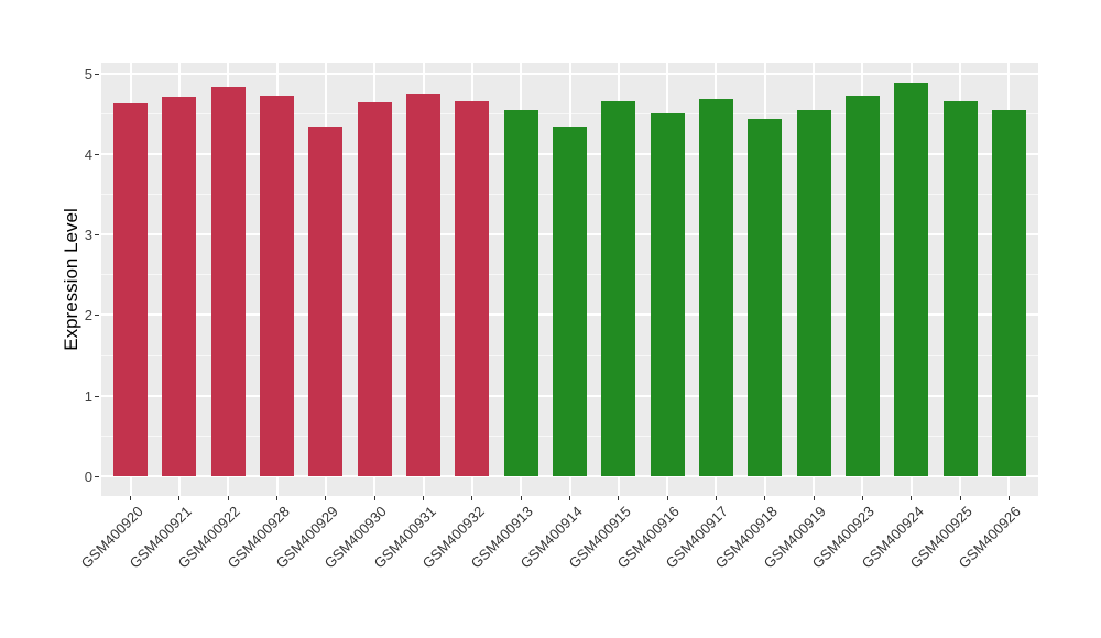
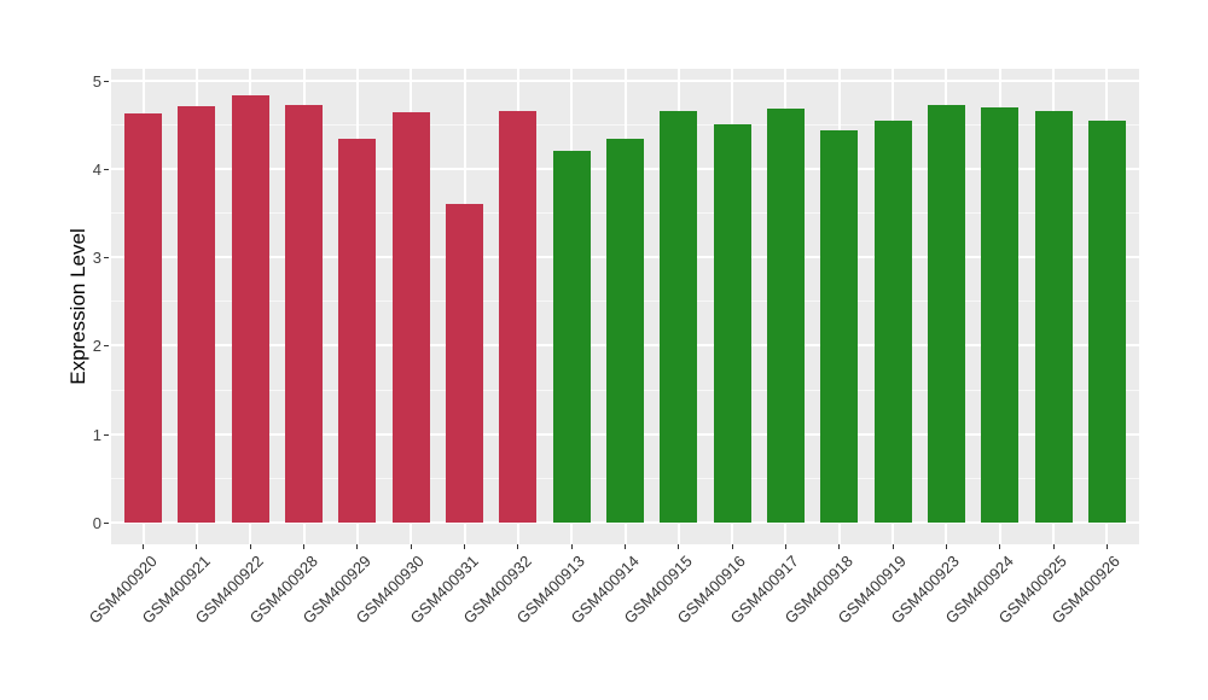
GSM400931: 4.8 -> 3.6
GSM400913: 4.5 -> 4.2
GSM400924: 4.9 -> 4.7
